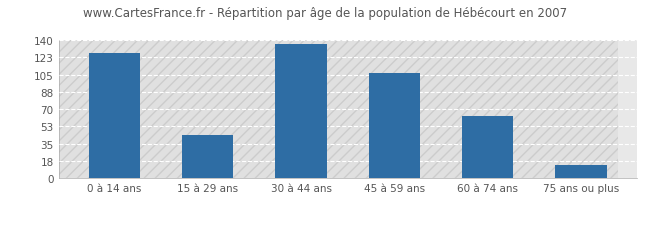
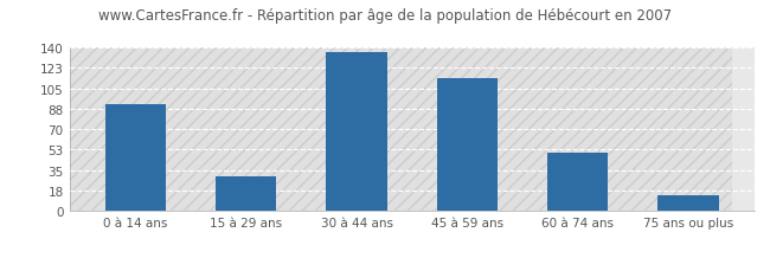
0 à 14 ans: 127 -> 92
15 à 29 ans: 44 -> 30
45 à 59 ans: 107 -> 114
60 à 74 ans: 63 -> 50
